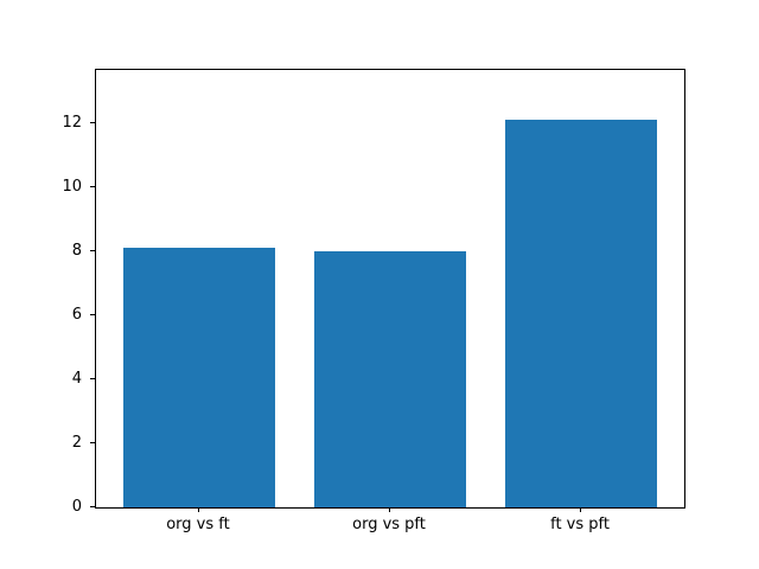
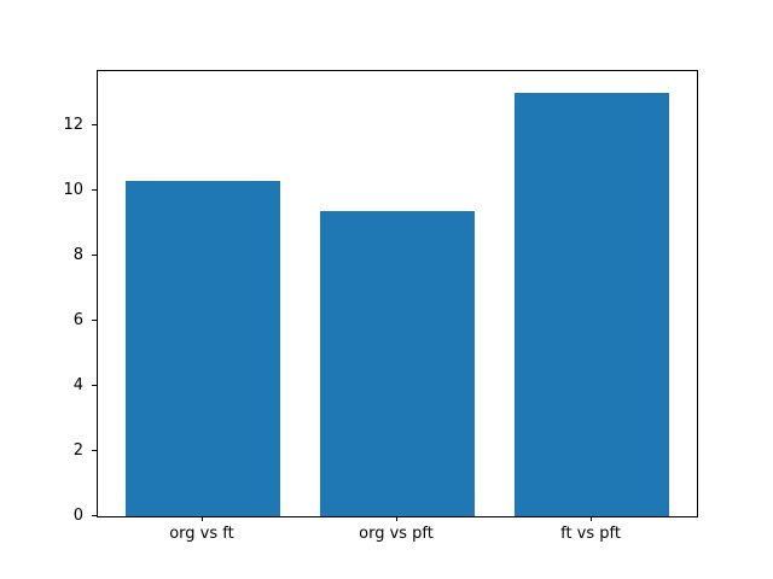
org vs ft: 8.1 -> 10.3
org vs pft: 8.0 -> 9.3
ft vs pft: 12.1 -> 13.0
